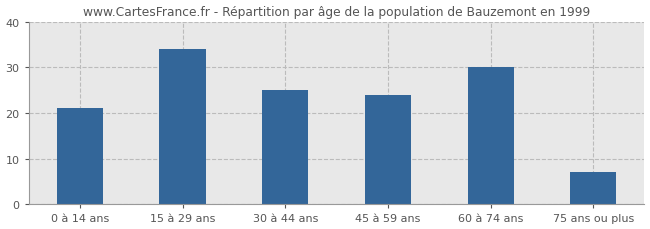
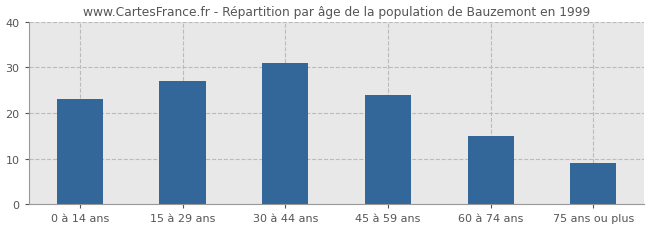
0 à 14 ans: 21 -> 23
15 à 29 ans: 34 -> 27
30 à 44 ans: 25 -> 31
60 à 74 ans: 30 -> 15
75 ans ou plus: 7 -> 9
